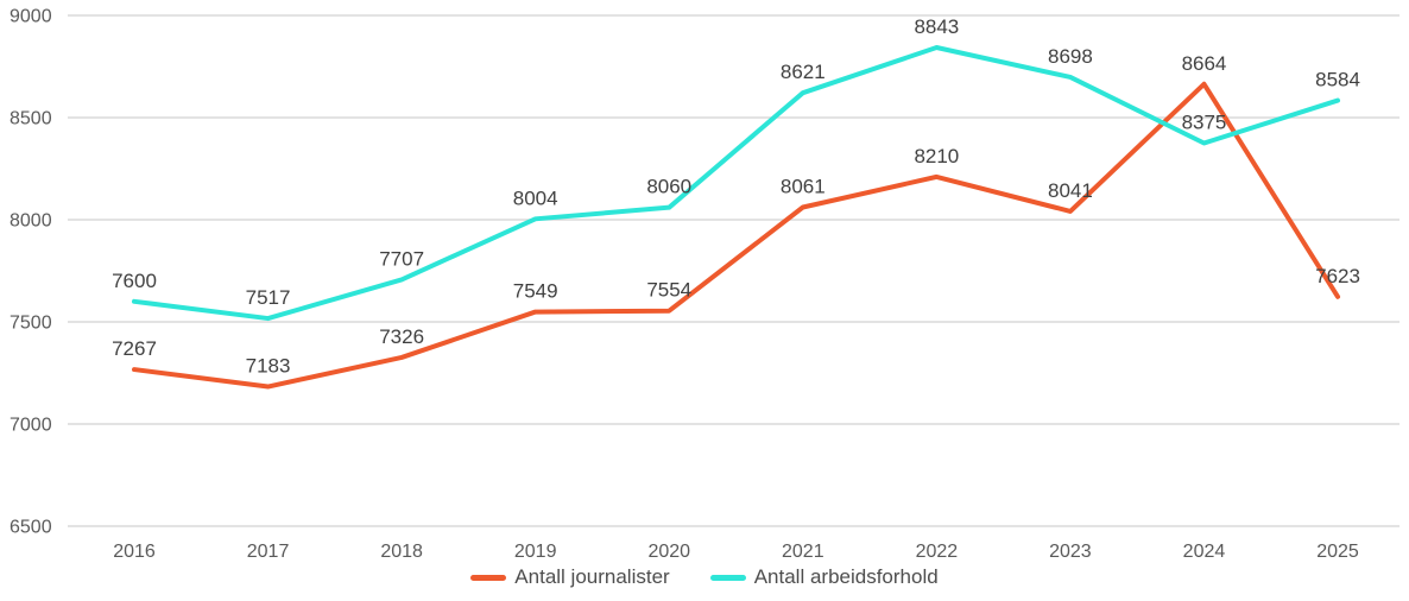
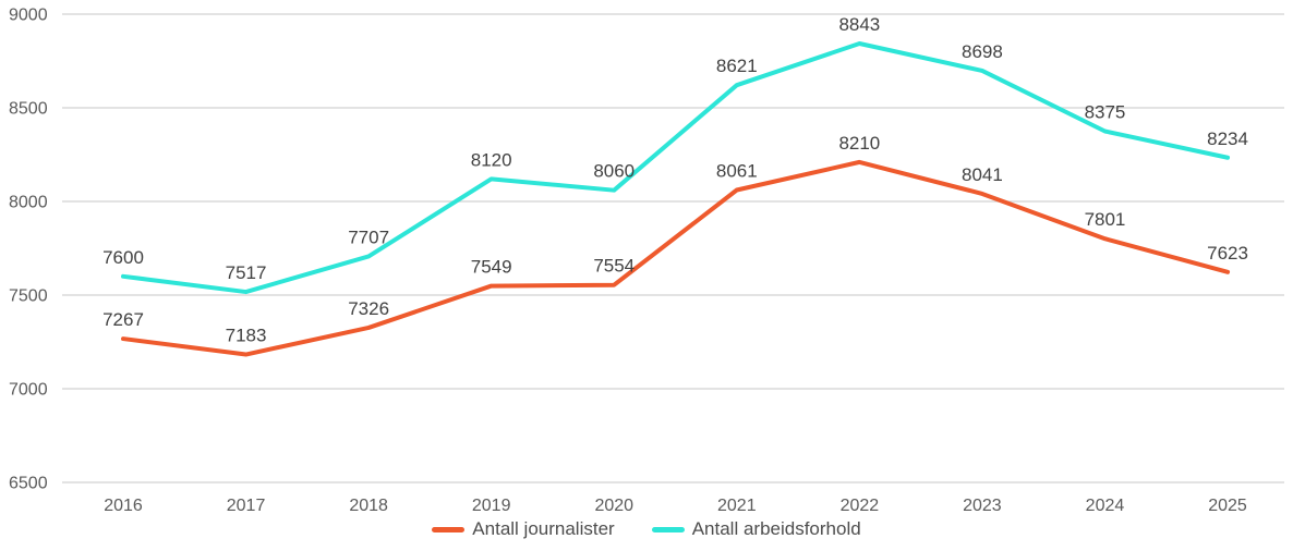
Antall arbeidsforhold/2019: 8004 -> 8120
Antall journalister/2024: 8664 -> 7801
Antall arbeidsforhold/2025: 8584 -> 8234
